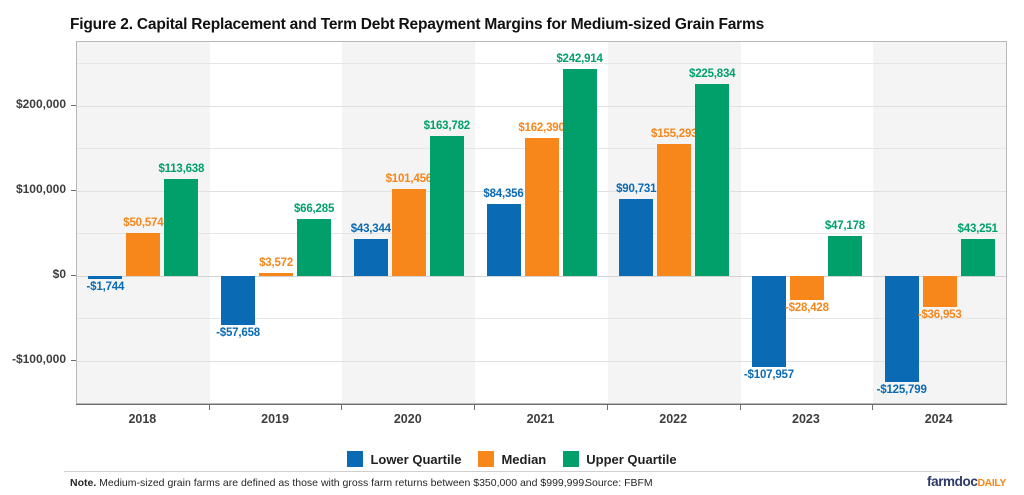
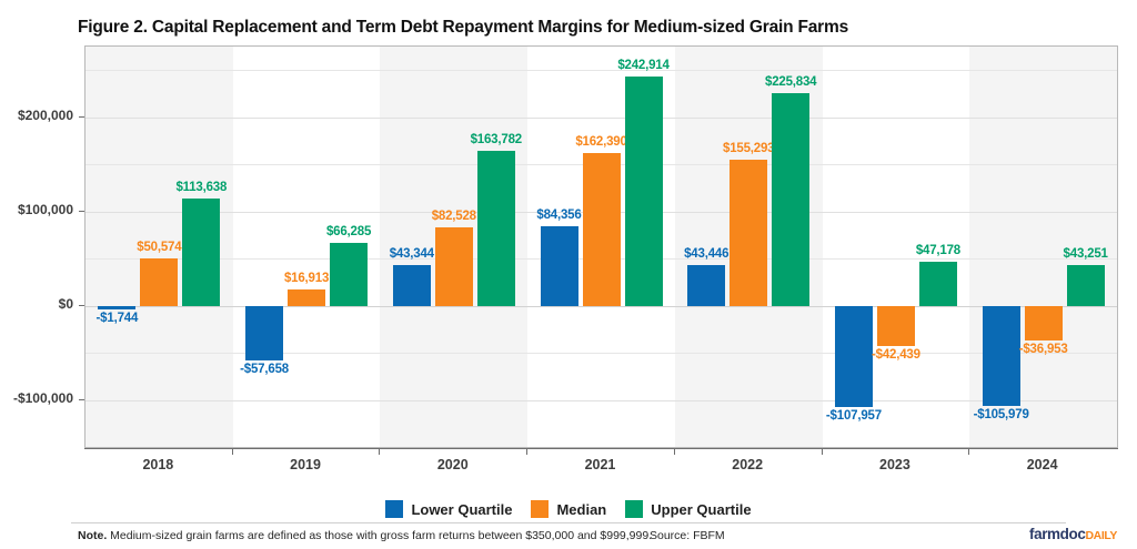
Median/2019: $3,572 -> $16,913
Median/2020: $101,456 -> $82,528
Lower Quartile/2022: $90,731 -> $43,446
Median/2023: -$28,428 -> -$42,439
Lower Quartile/2024: -$125,799 -> -$105,979
